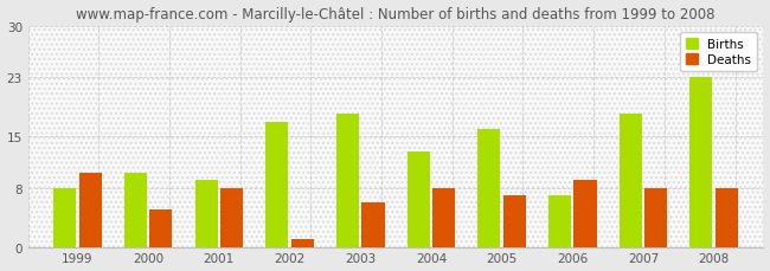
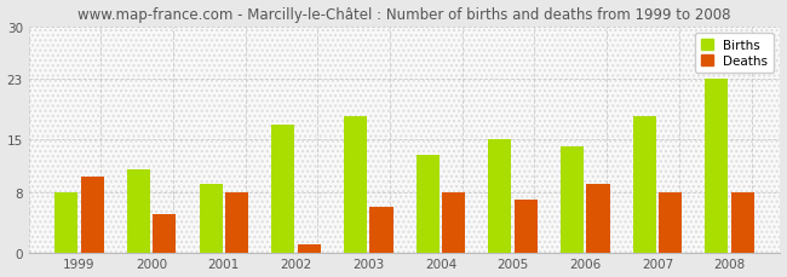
Births/2000: 10 -> 11
Births/2005: 16 -> 15
Births/2006: 7 -> 14
